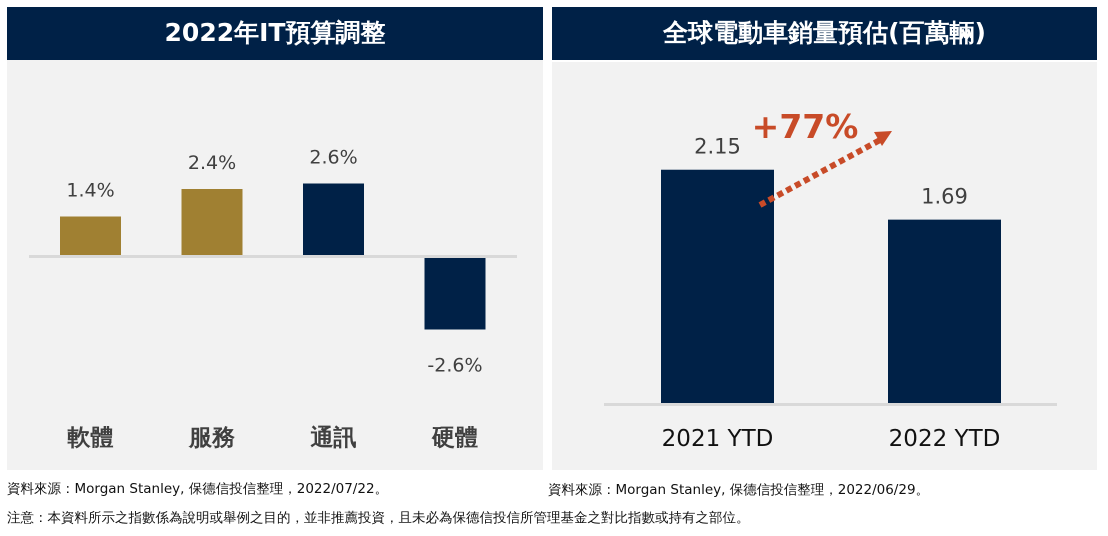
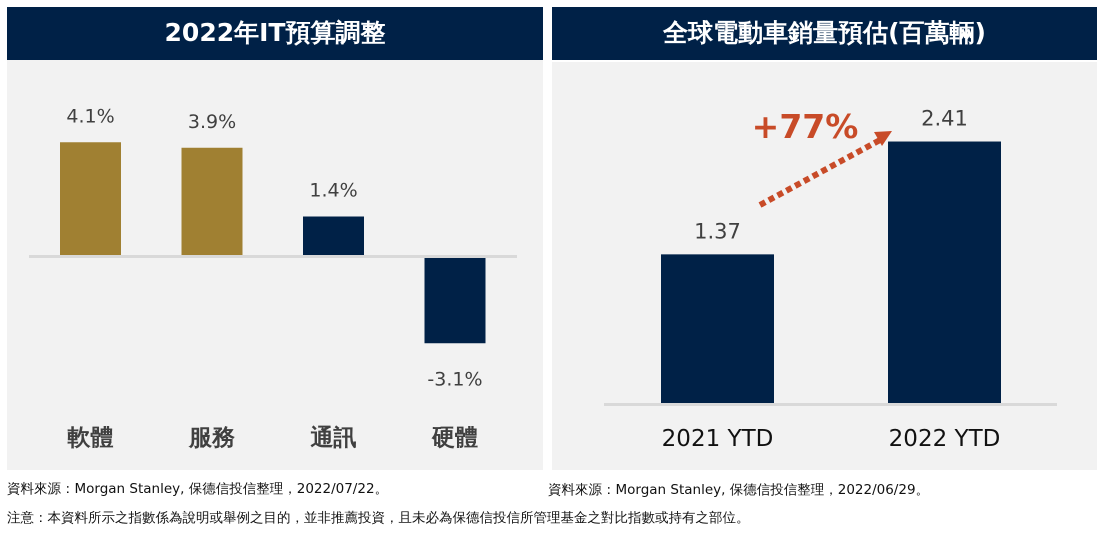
2022年IT預算調整/軟體: 1.4% -> 4.1%
2022年IT預算調整/服務: 2.4% -> 3.9%
2022年IT預算調整/通訊: 2.6% -> 1.4%
2022年IT預算調整/硬體: -2.6% -> -3.1%
全球電動車銷量預估(百萬輛)/2021 YTD: 2.15 -> 1.37
全球電動車銷量預估(百萬輛)/2022 YTD: 1.69 -> 2.41
